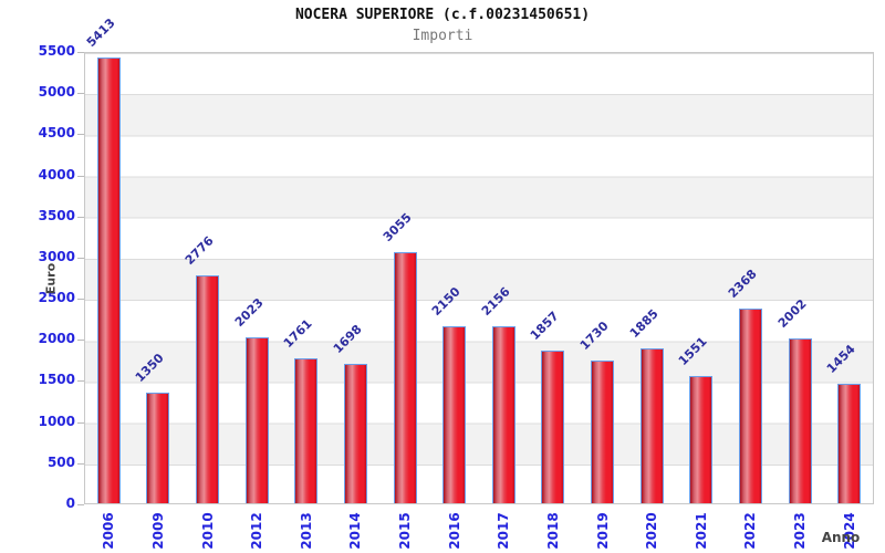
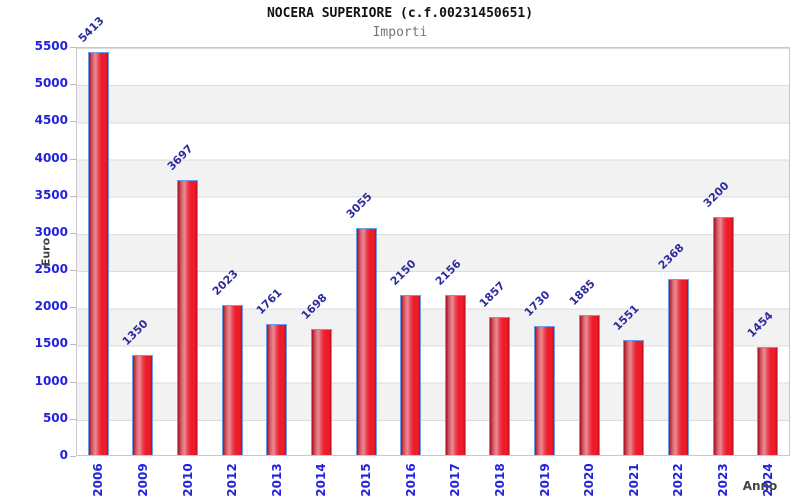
2010: 2776 -> 3697
2023: 2002 -> 3200
